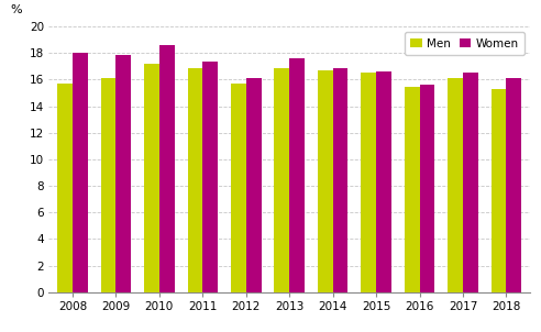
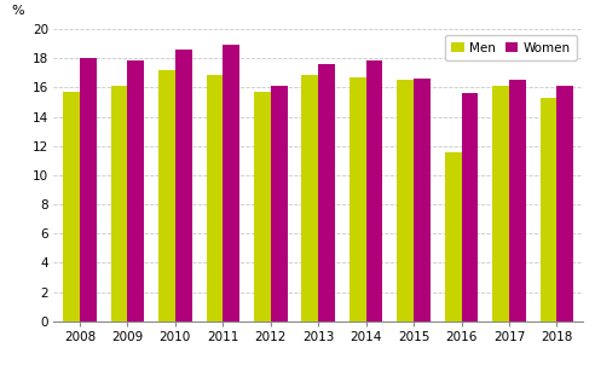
Women/2011: 17.4 -> 18.9
Women/2014: 16.9 -> 17.9
Men/2016: 15.5 -> 11.6
